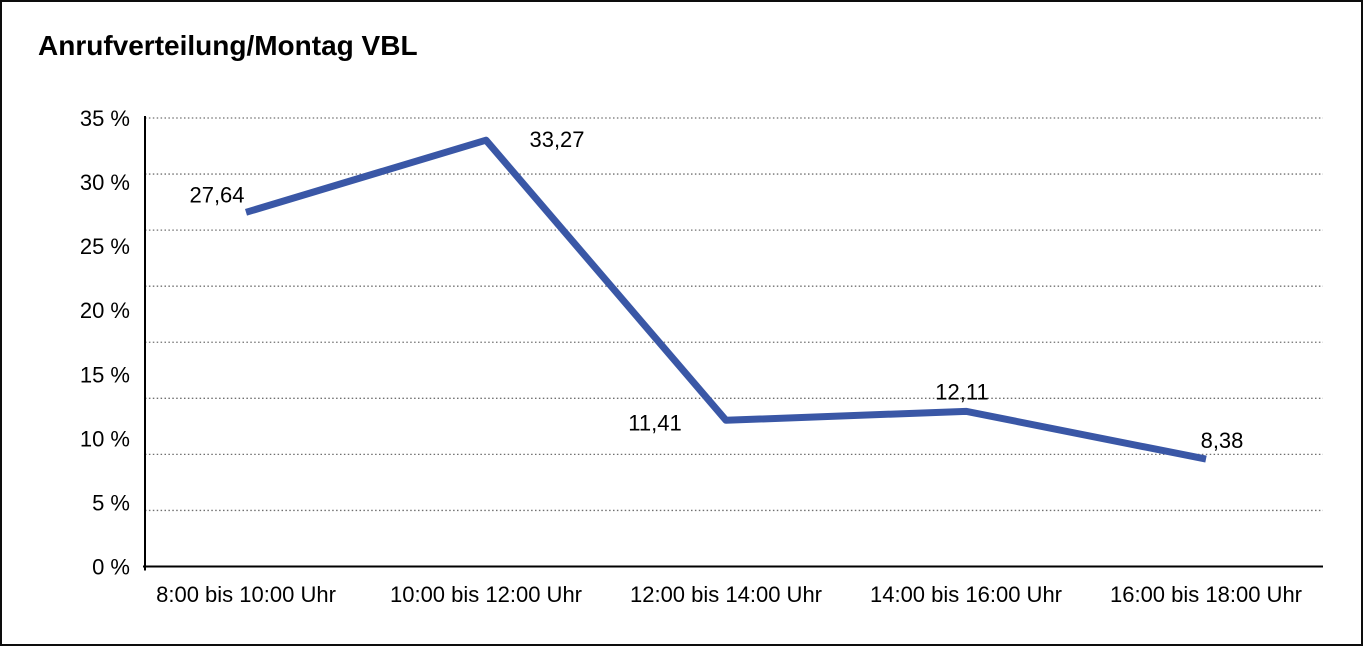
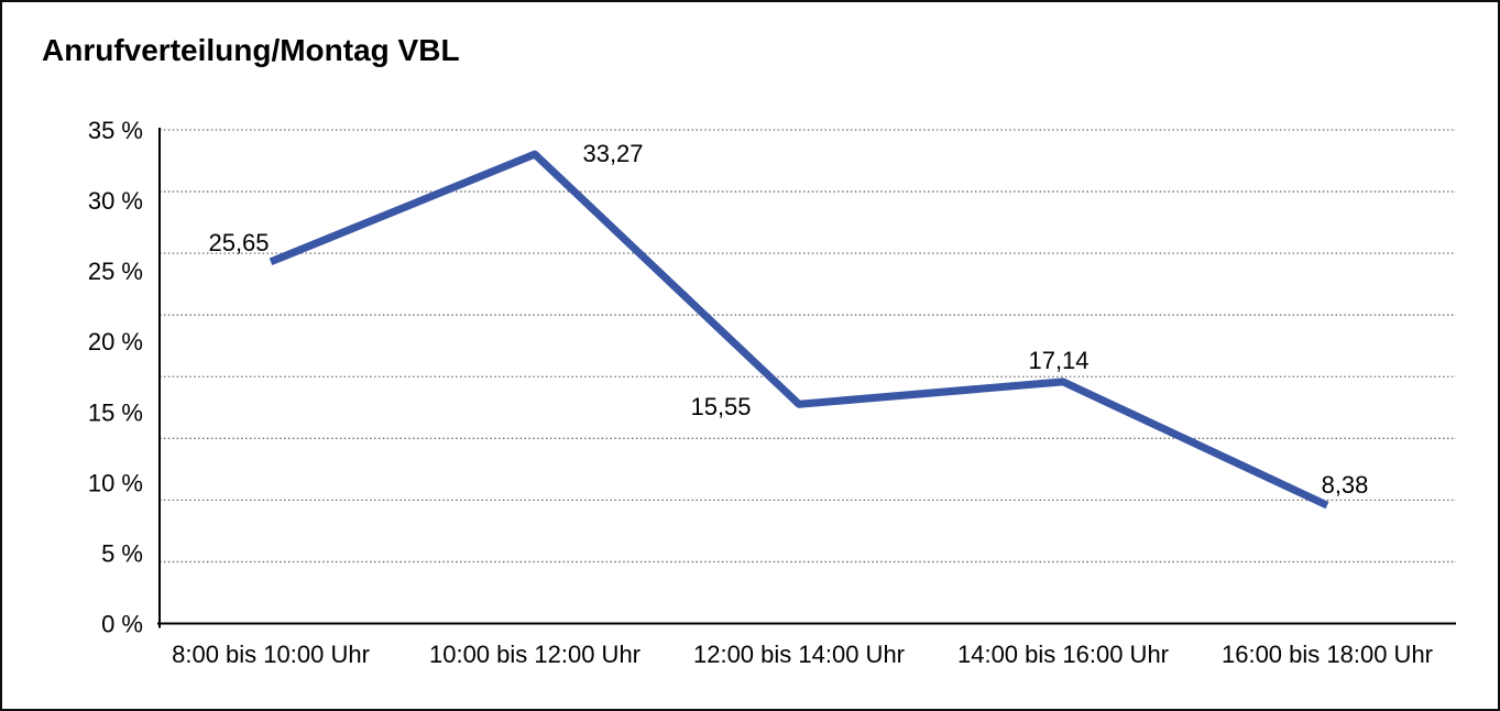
8:00 bis 10:00 Uhr: 27,64 -> 25,65
12:00 bis 14:00 Uhr: 11,41 -> 15,55
14:00 bis 16:00 Uhr: 12,11 -> 17,14
